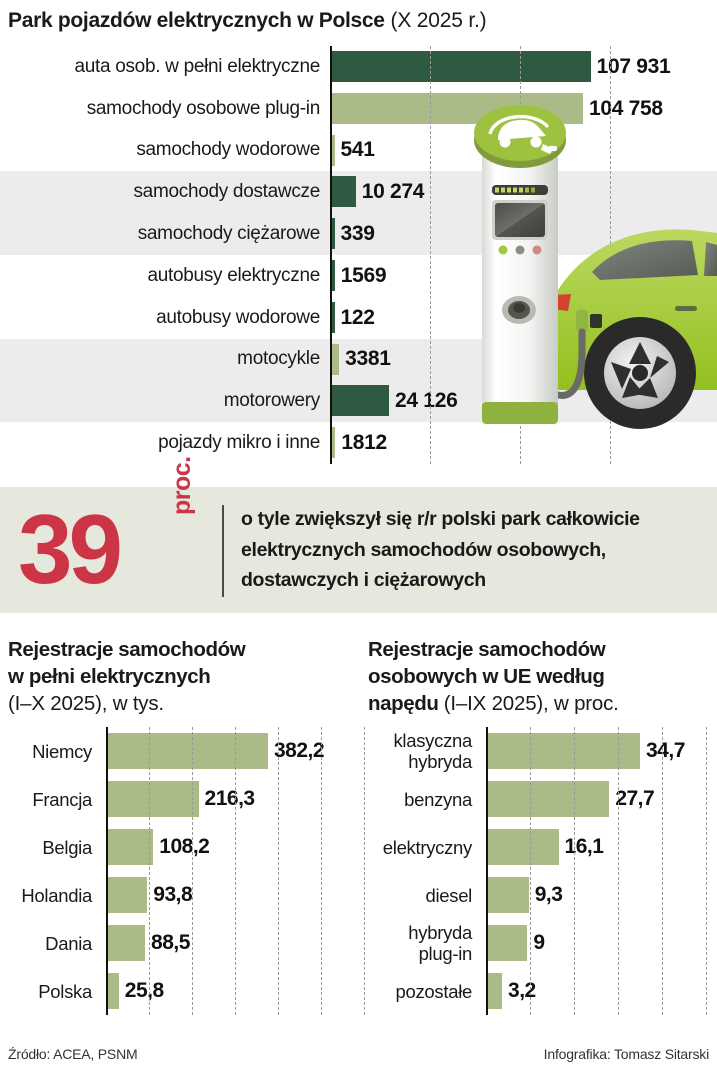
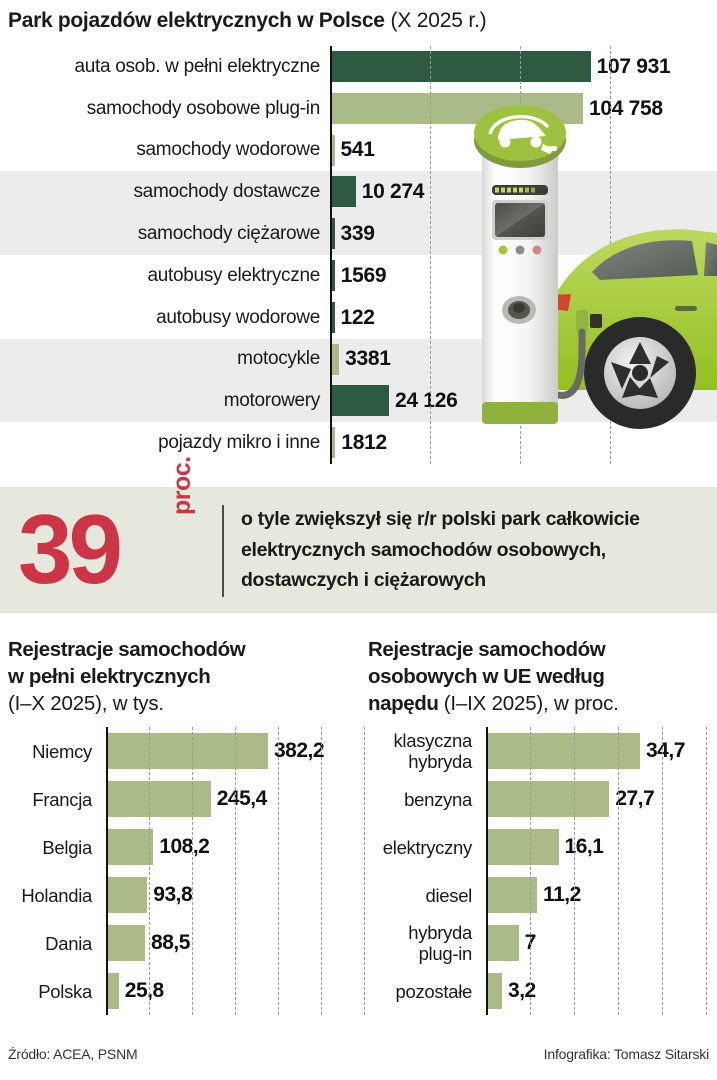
Rejestracje samochodów w pełni elektrycznych/Francja: 216,3 -> 245,4
Rejestracje samochodów osobowych w UE według napędu/diesel: 9,3 -> 11,2
Rejestracje samochodów osobowych w UE według napędu/hybryda plug-in: 9 -> 7
